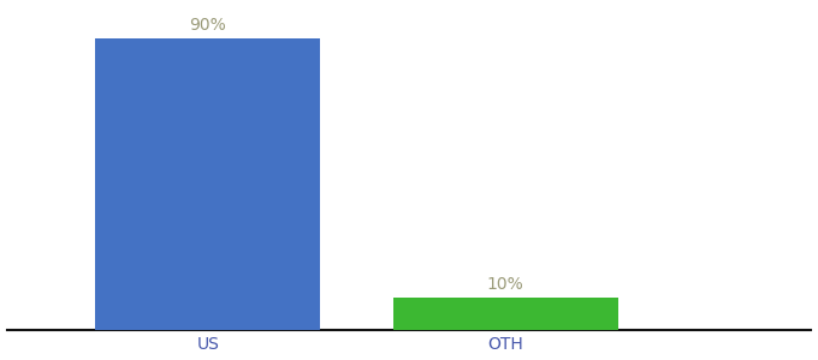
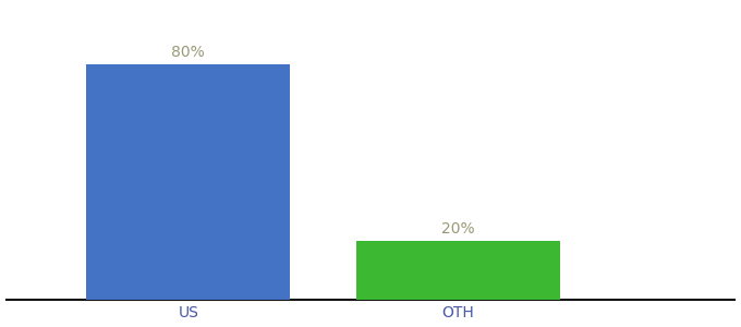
US: 90% -> 80%
OTH: 10% -> 20%
